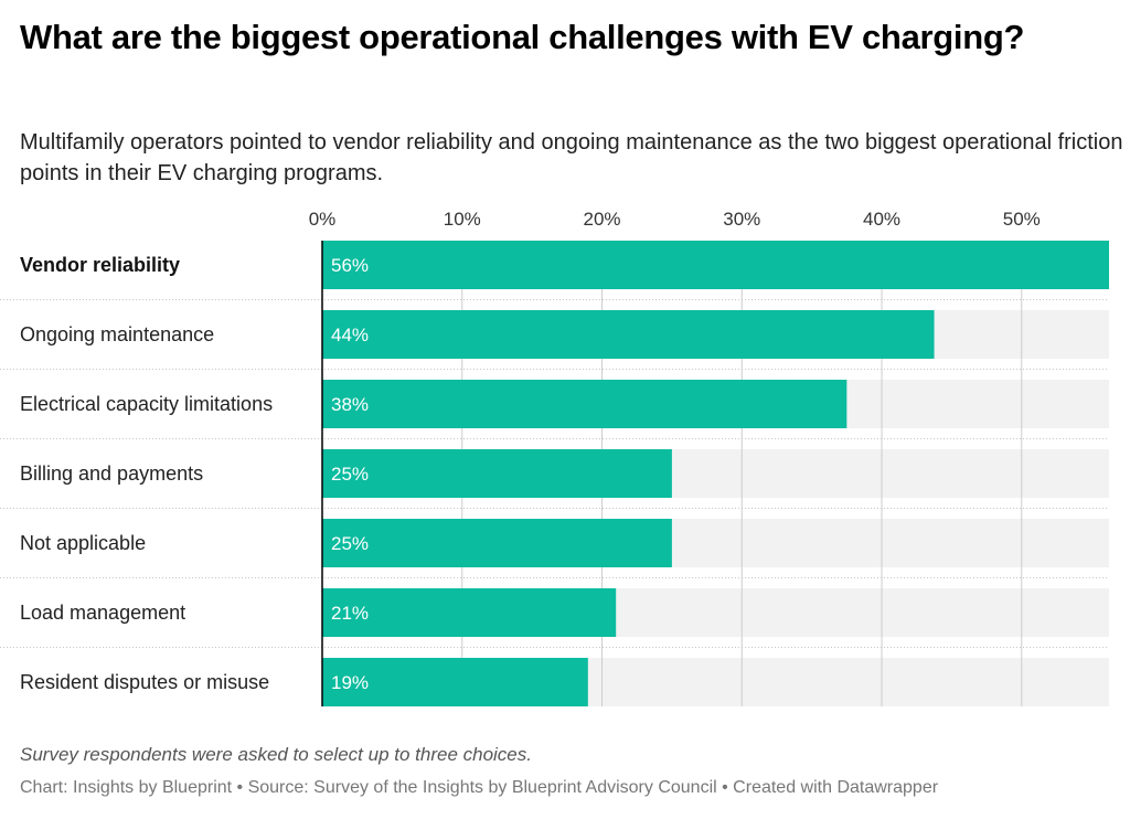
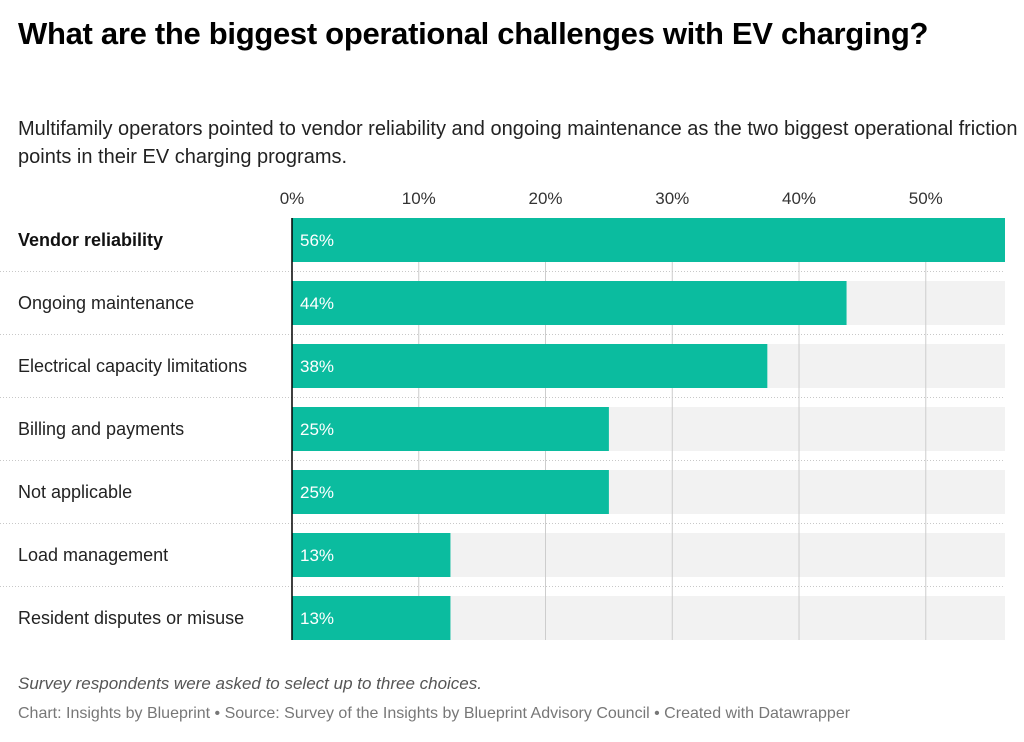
Load management: 21% -> 13%
Resident disputes or misuse: 19% -> 13%
